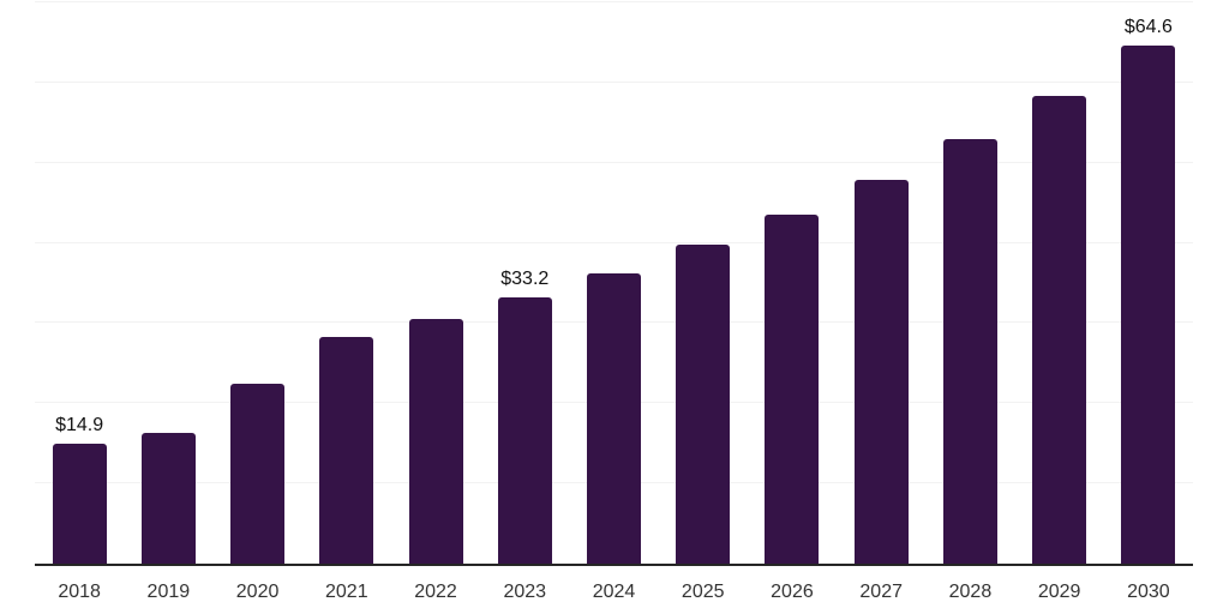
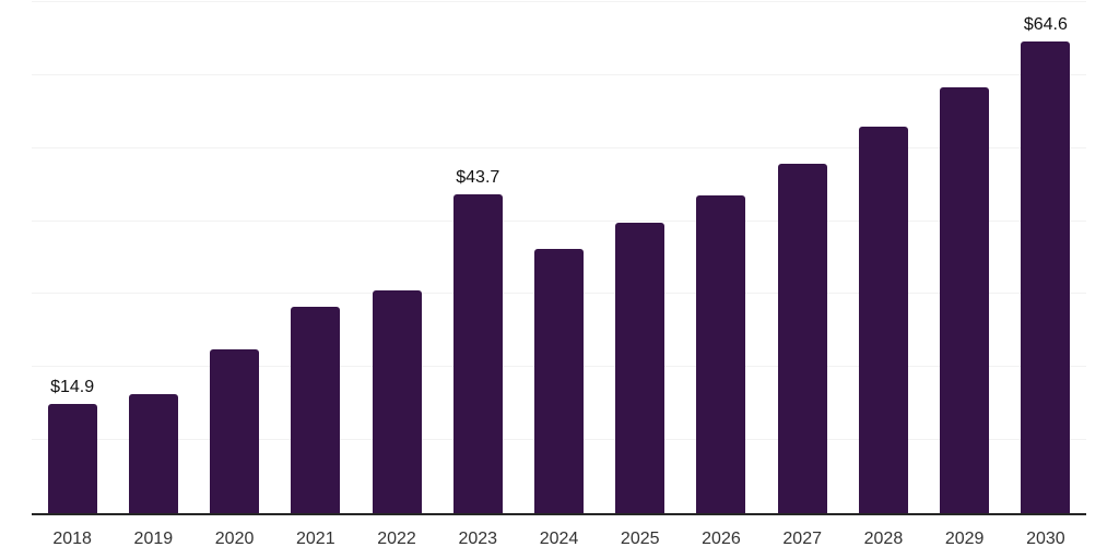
2023: $33.2 -> $43.7
